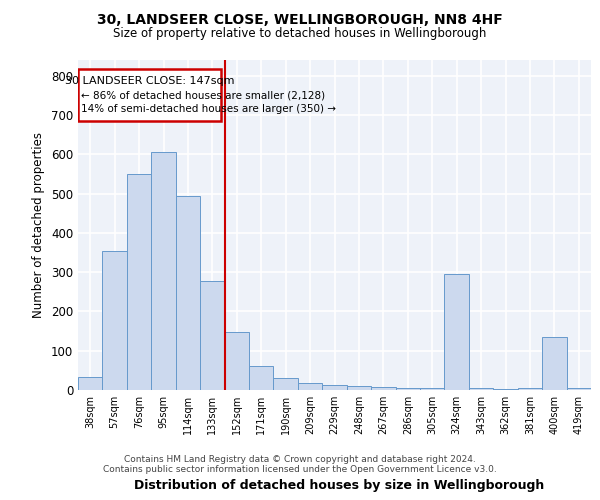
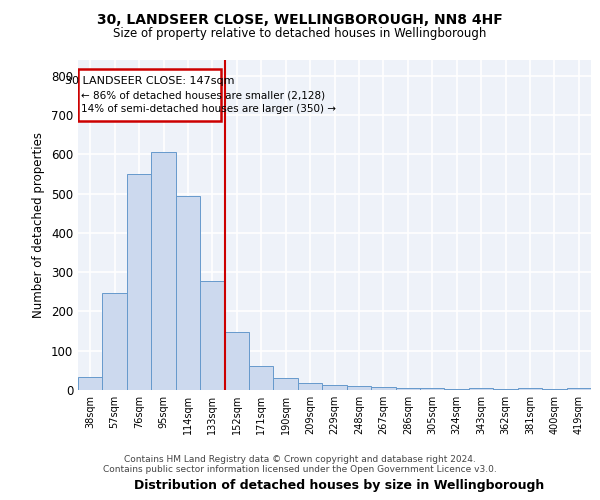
57sqm: 355 -> 248
324sqm: 295 -> 3
400sqm: 135 -> 2
